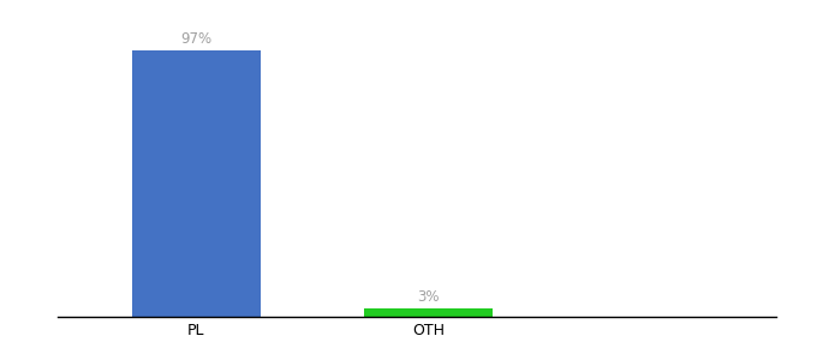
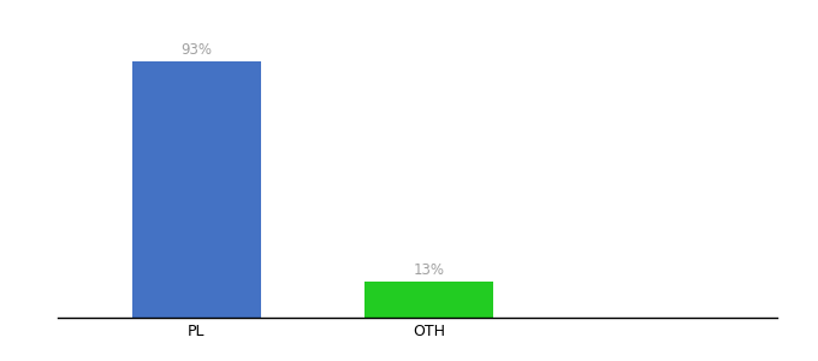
PL: 97% -> 93%
OTH: 3% -> 13%
